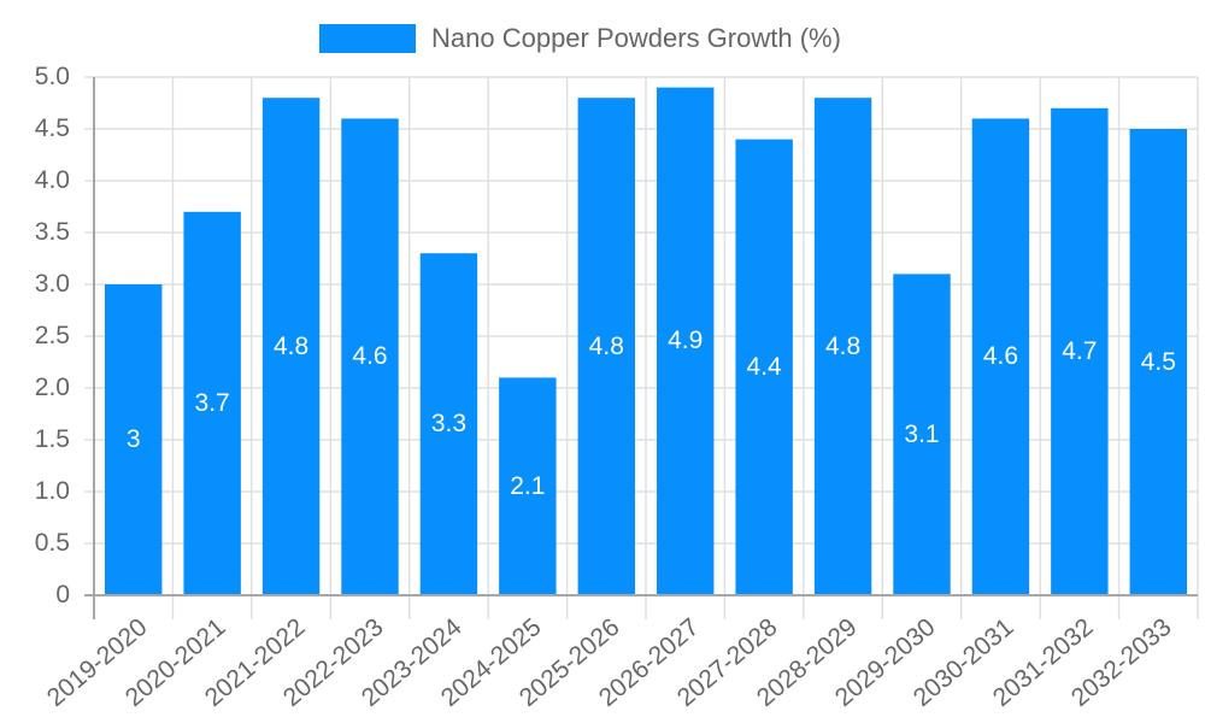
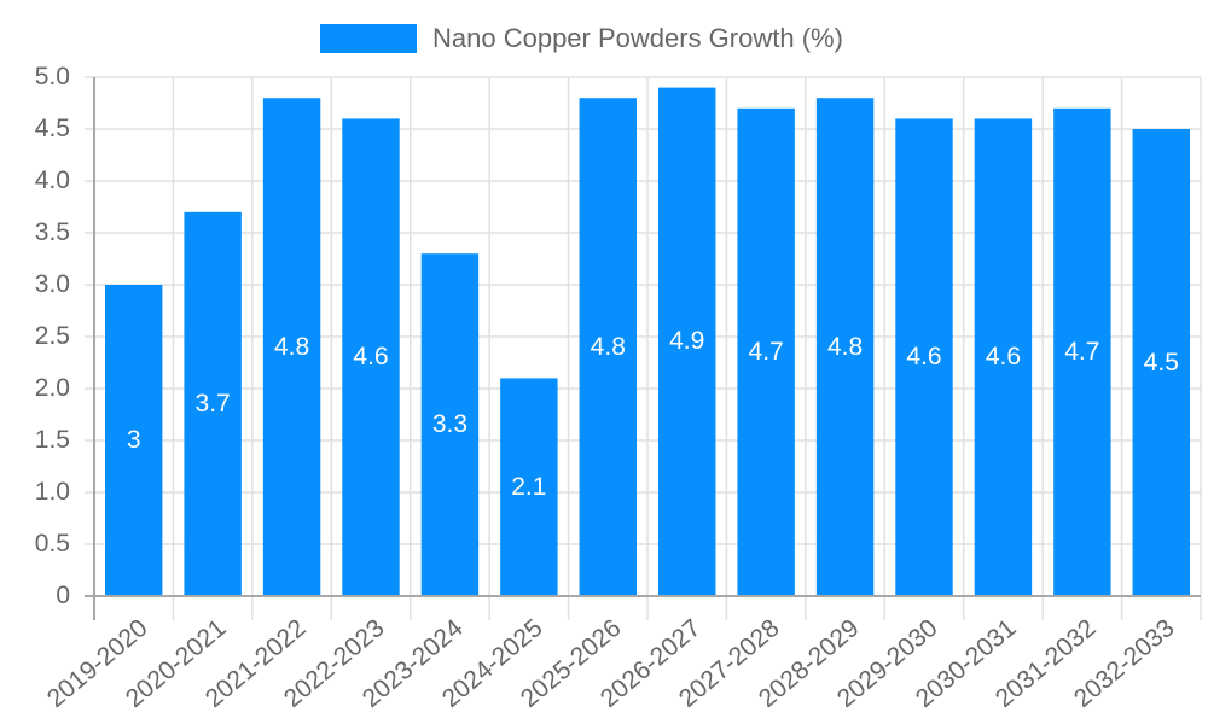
2027-2028: 4.4 -> 4.7
2029-2030: 3.1 -> 4.6
